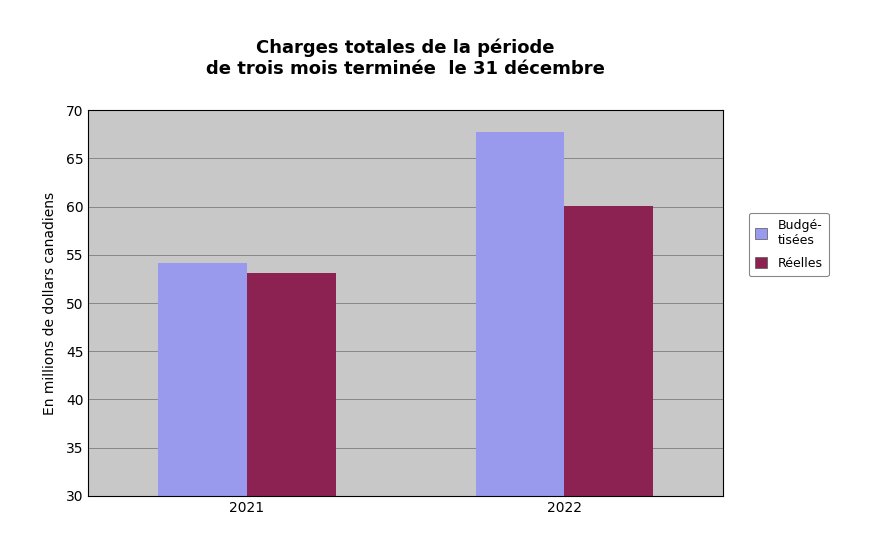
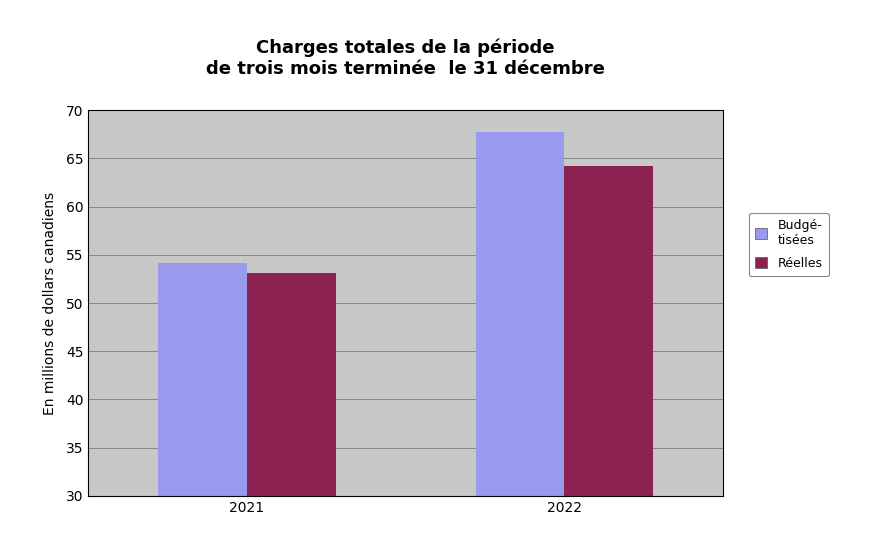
Réelles/2022: 60.1 -> 64.2
